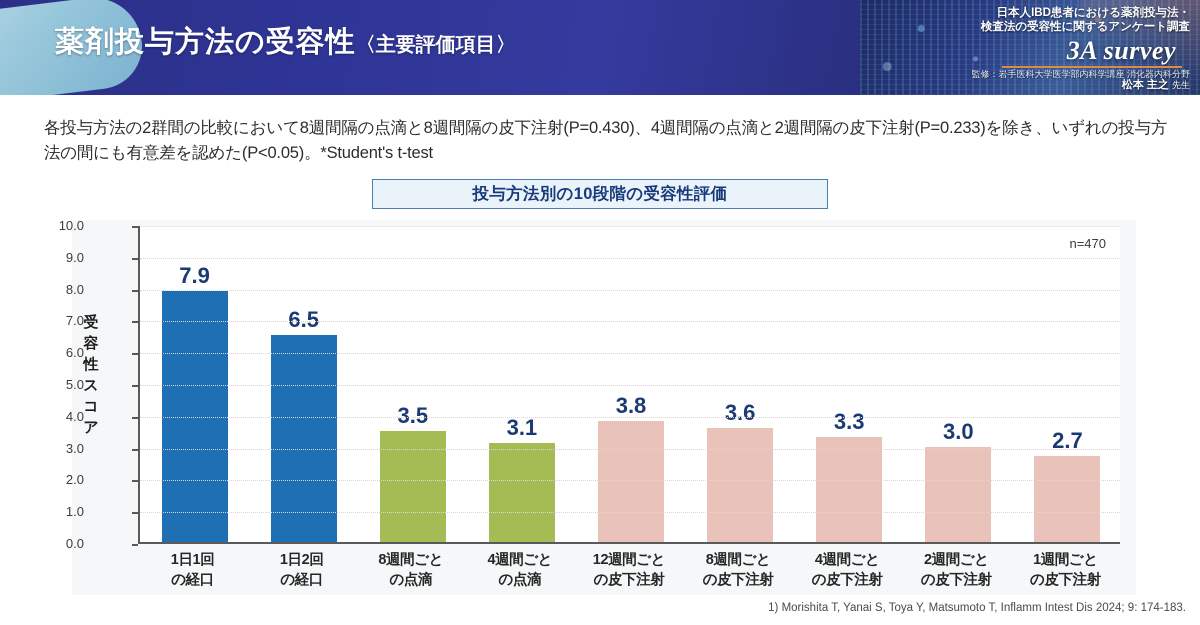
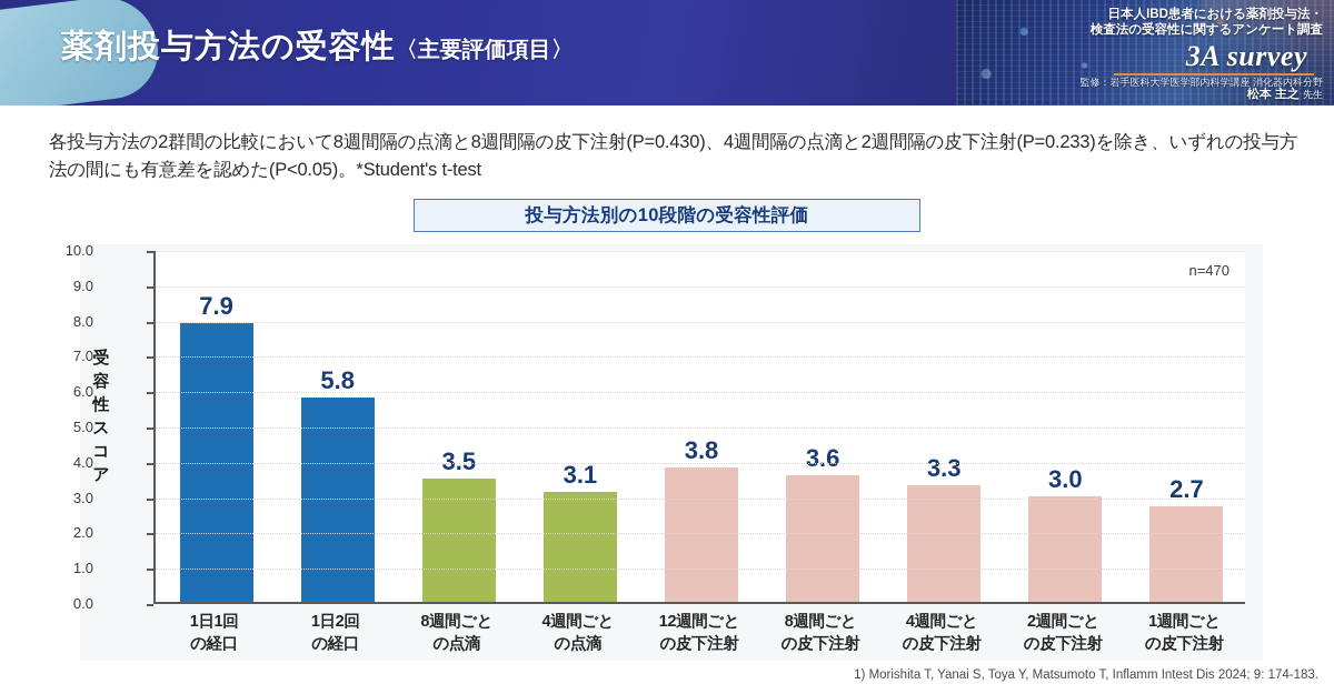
1日2回 の経口: 6.5 -> 5.8
